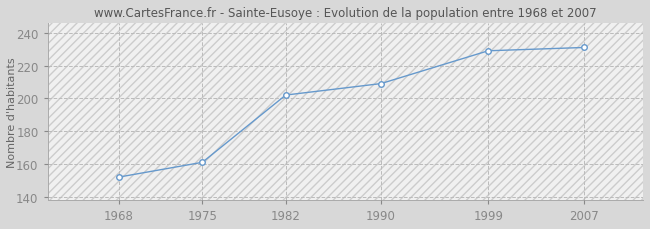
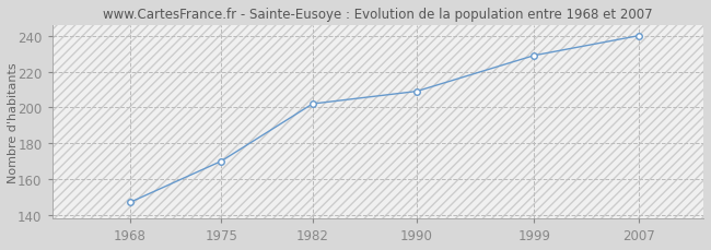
1968: 152 -> 147
1975: 161 -> 170
2007: 231 -> 240
